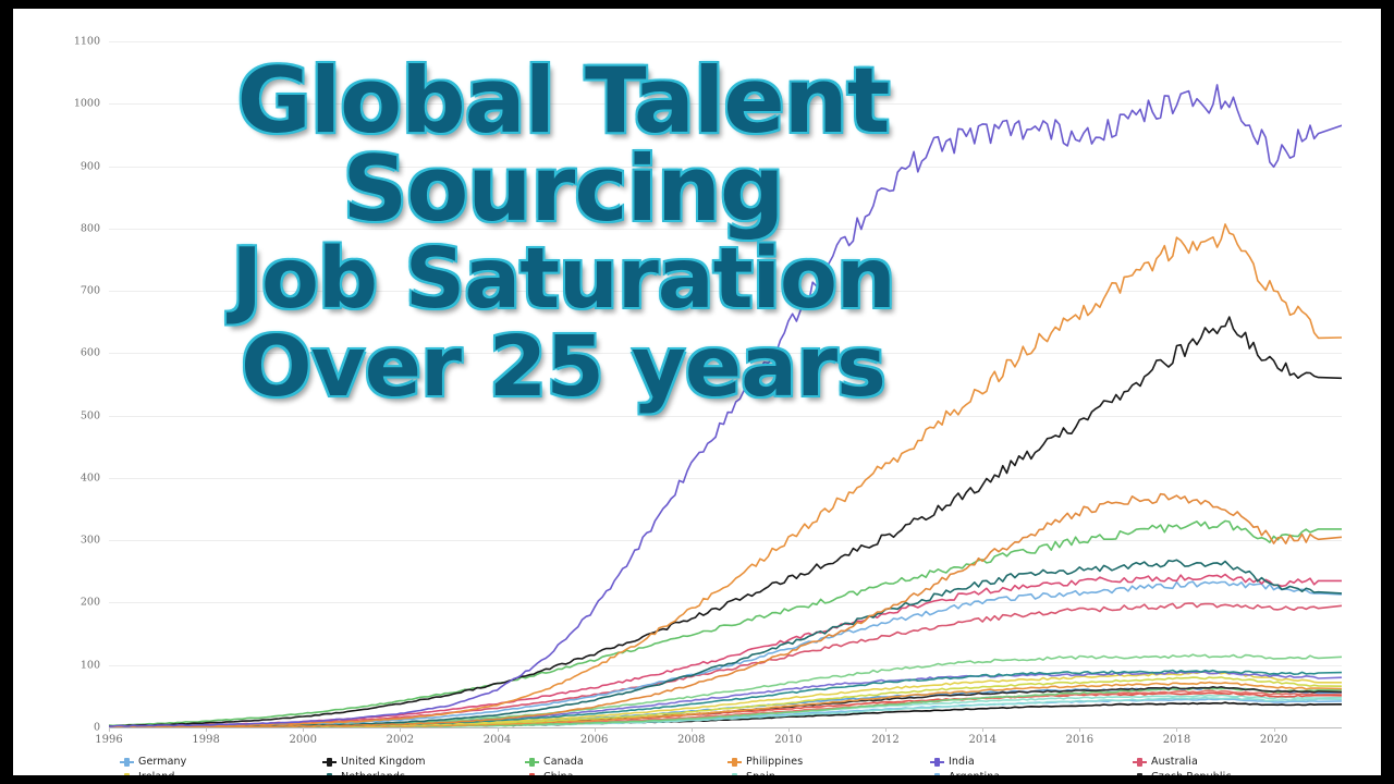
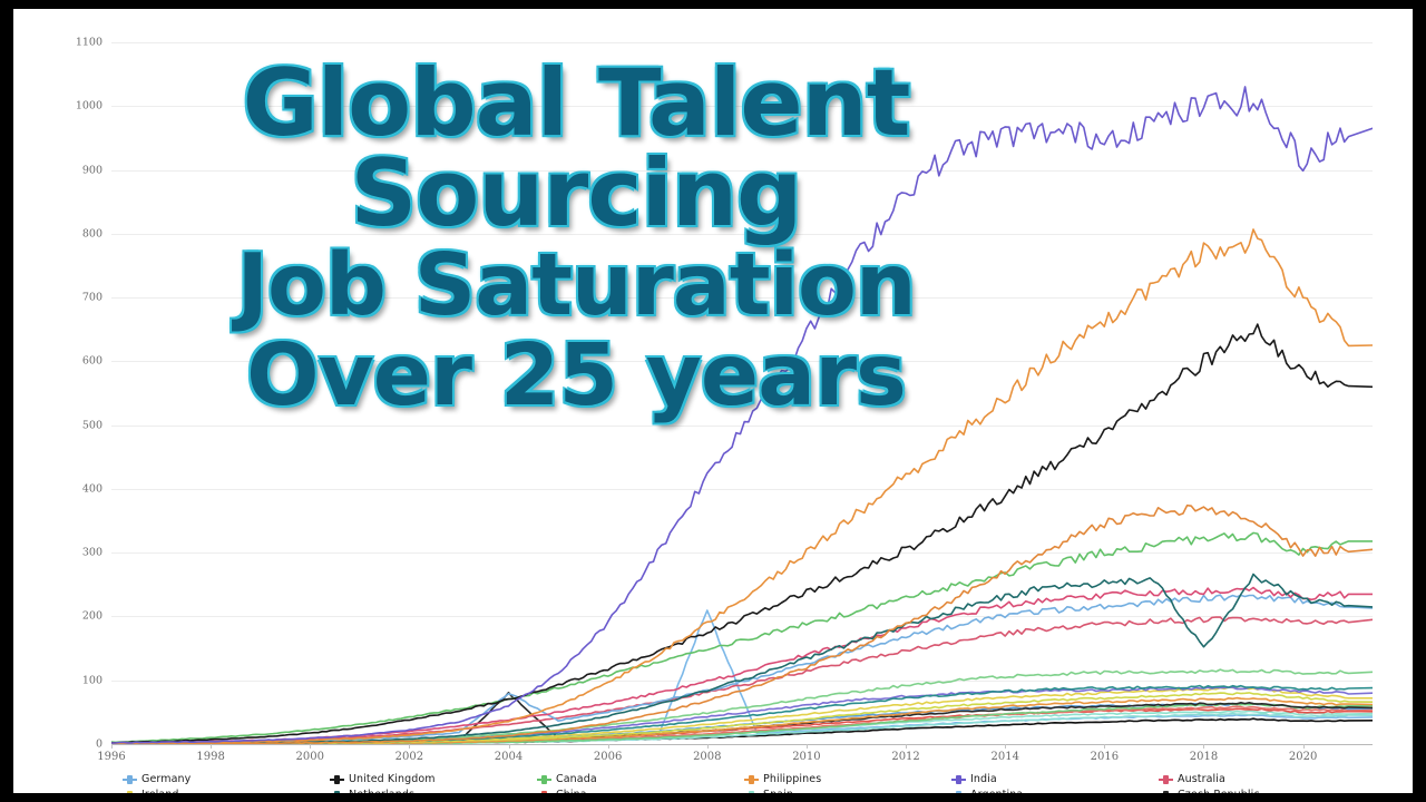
Germany/2004: 30 -> 80
Czech Republic/2004: 10 -> 80
Argentina/2008: 10 -> 210
Netherlands/2018: 260 -> 150
